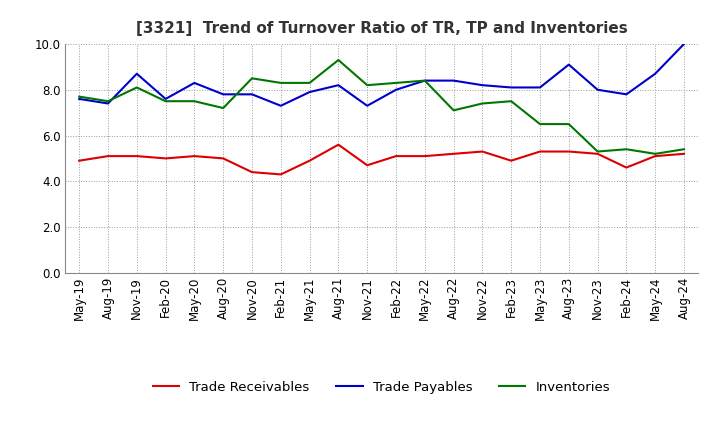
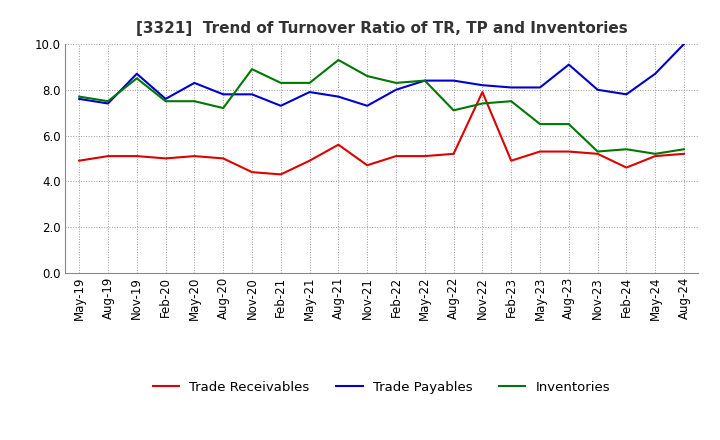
Inventories/Nov-19: 8.1 -> 8.5
Inventories/Nov-20: 8.5 -> 8.9
Trade Payables/Aug-21: 8.2 -> 7.7
Inventories/Nov-21: 8.2 -> 8.6
Trade Receivables/Nov-22: 5.3 -> 7.9
